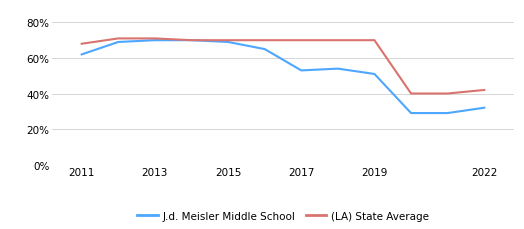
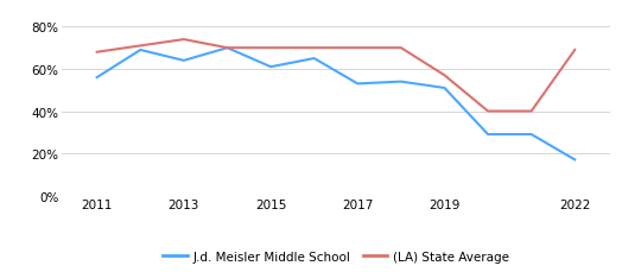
J.d. Meisler Middle School/2011: 62% -> 56%
J.d. Meisler Middle School/2013: 70% -> 64%
(LA) State Average/2013: 71% -> 74%
J.d. Meisler Middle School/2015: 69% -> 61%
(LA) State Average/2019: 70% -> 57%
J.d. Meisler Middle School/2022: 32% -> 17%
(LA) State Average/2022: 42% -> 69%
